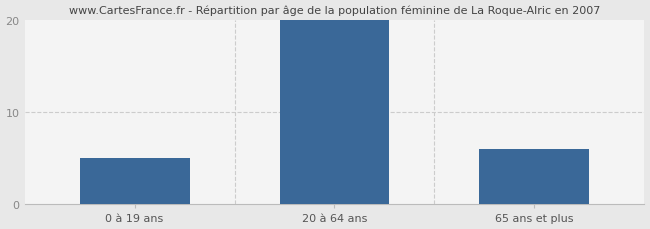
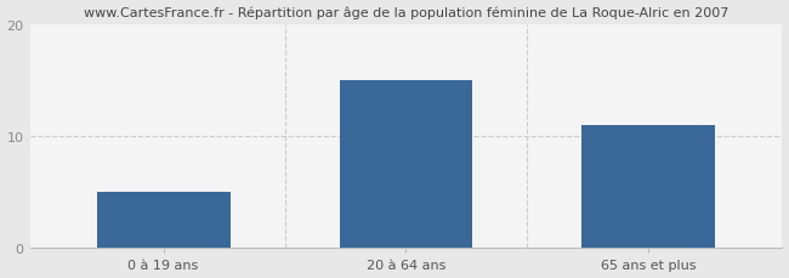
20 à 64 ans: 20 -> 15
65 ans et plus: 6 -> 11
